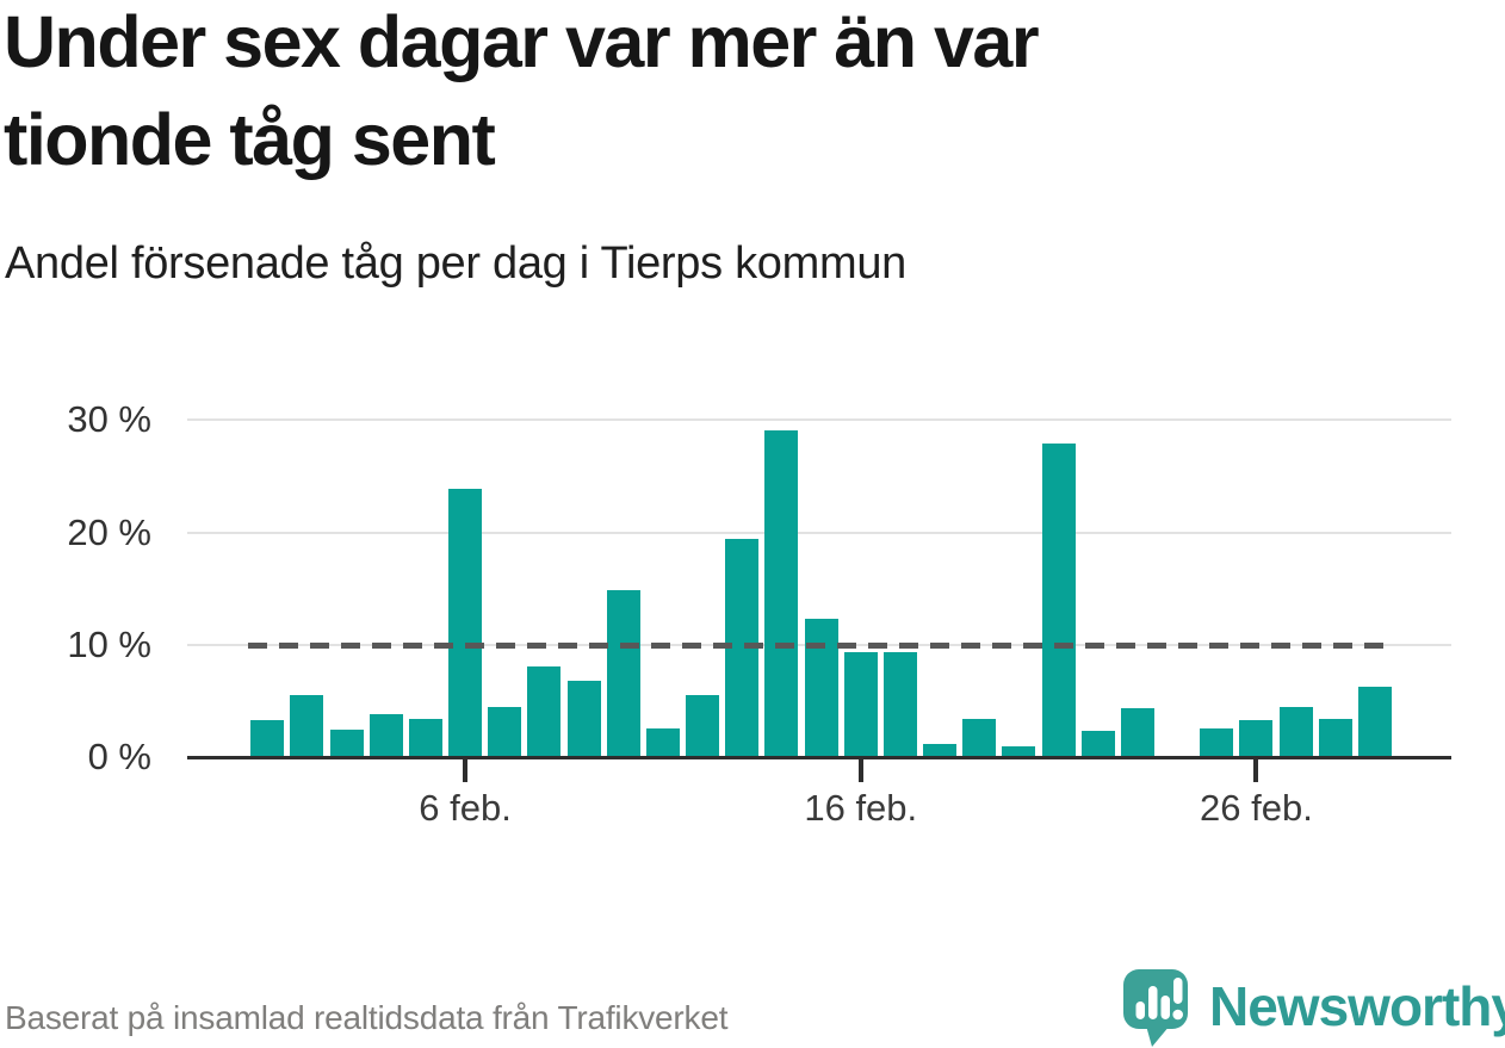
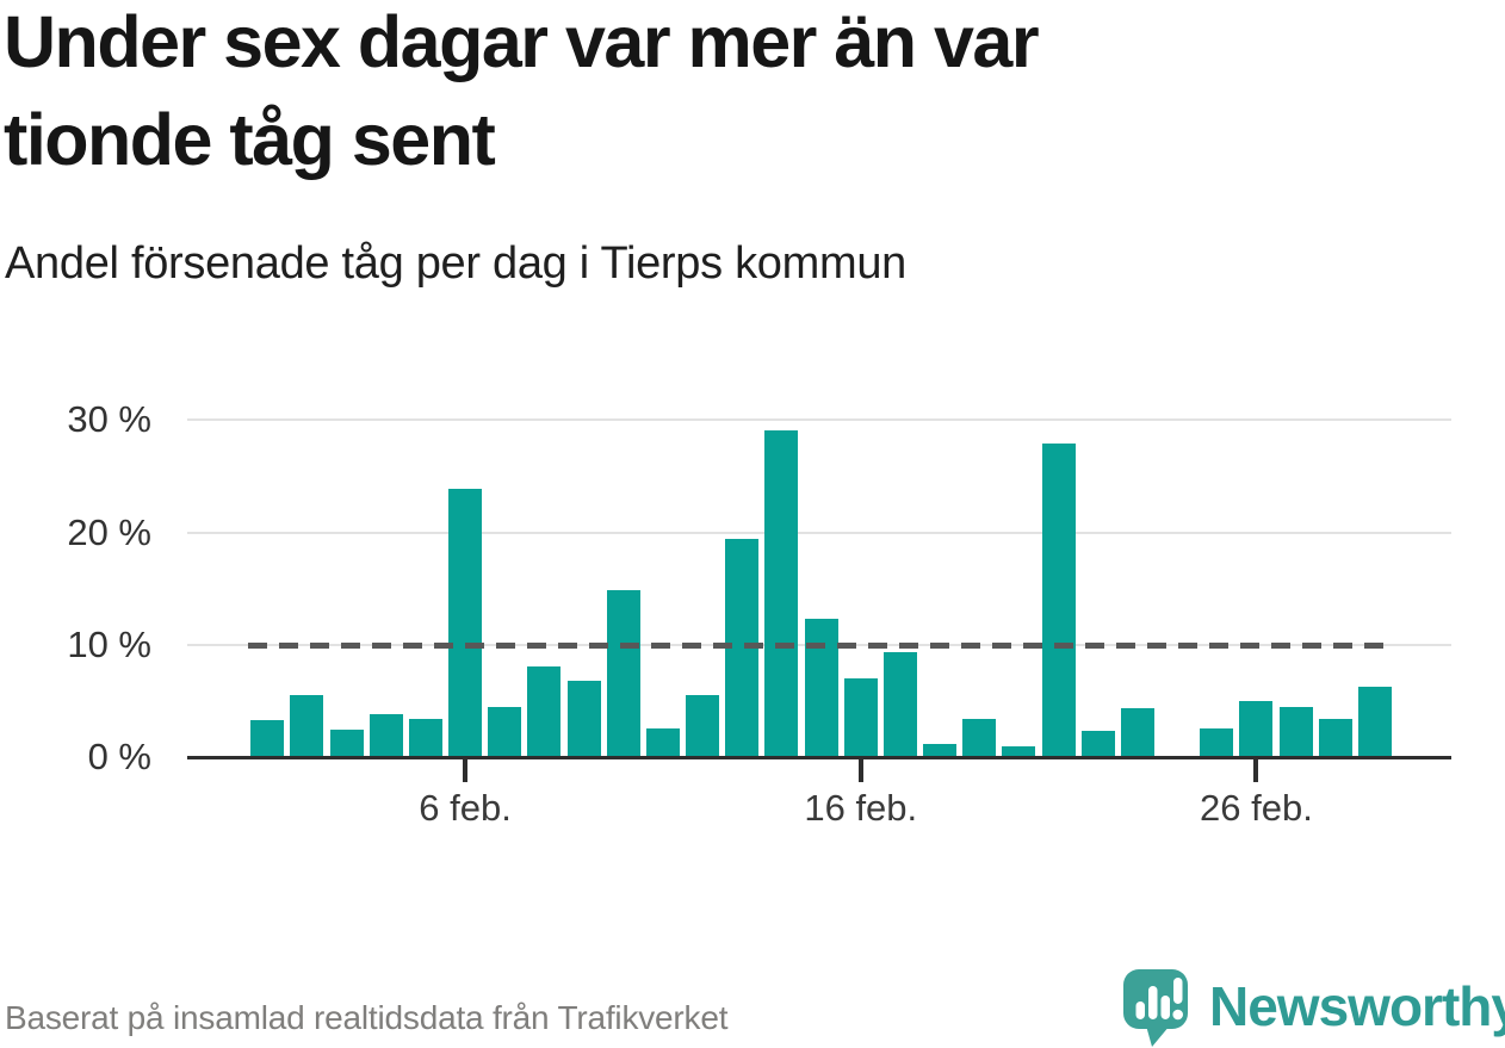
16 feb.: 9% -> 7%
26 feb.: 3% -> 5%
